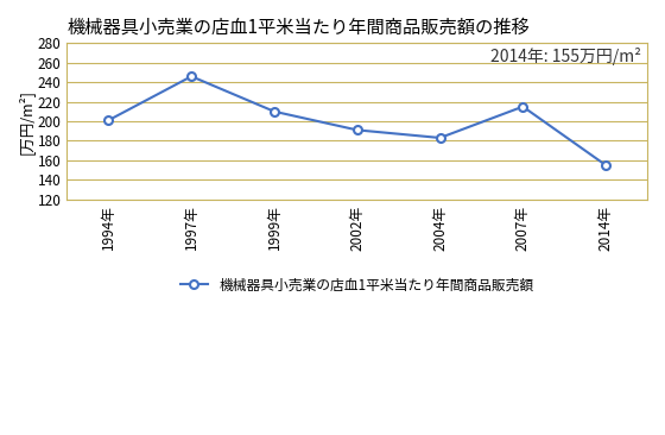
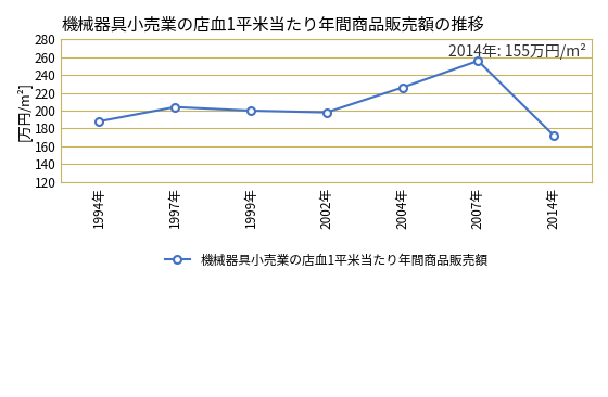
1994年: 201 -> 188
1997年: 246 -> 204
1999年: 210 -> 200
2002年: 191 -> 198
2004年: 183 -> 226
2007年: 215 -> 256
2014年: 155 -> 172
